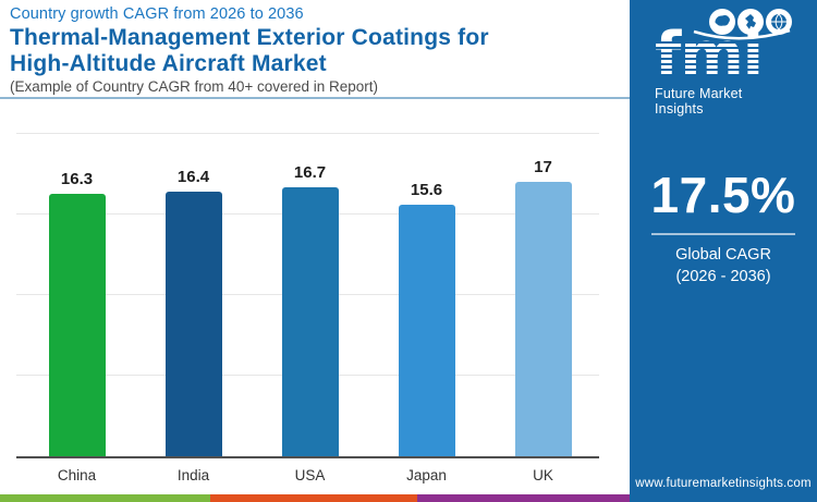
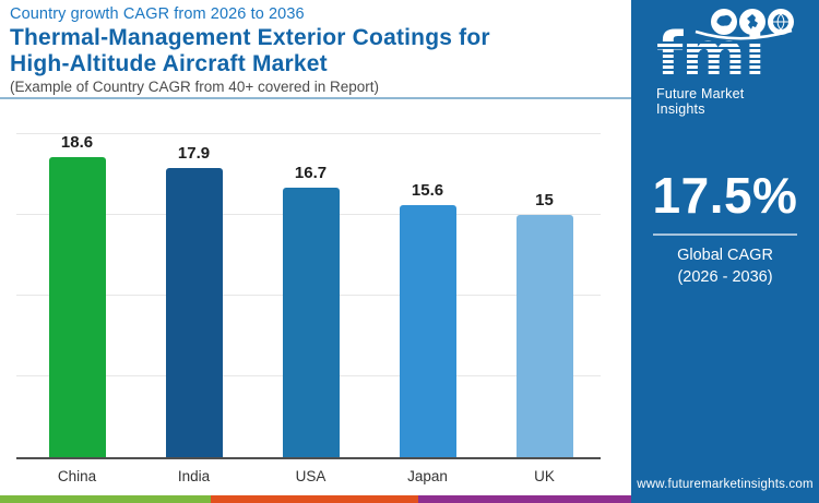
China: 16.3 -> 18.6
India: 16.4 -> 17.9
UK: 17 -> 15
